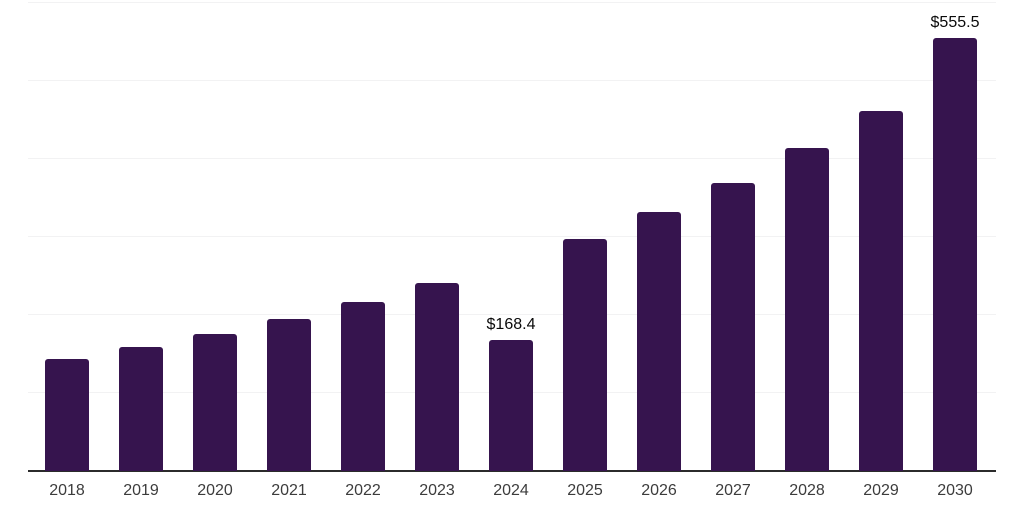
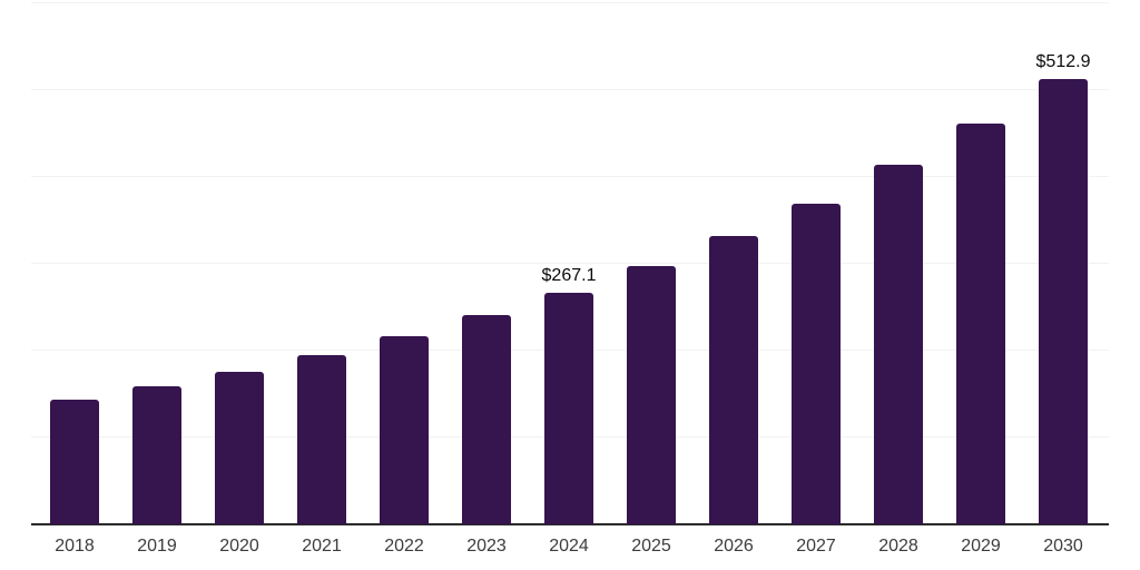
2024: $168.4 -> $267.1
2030: $555.5 -> $512.9
